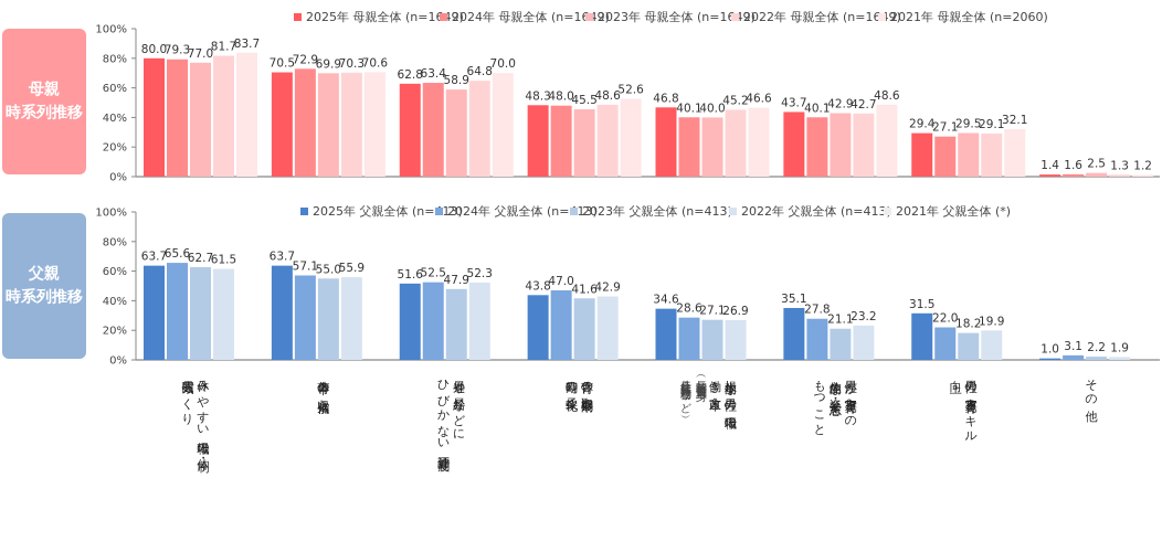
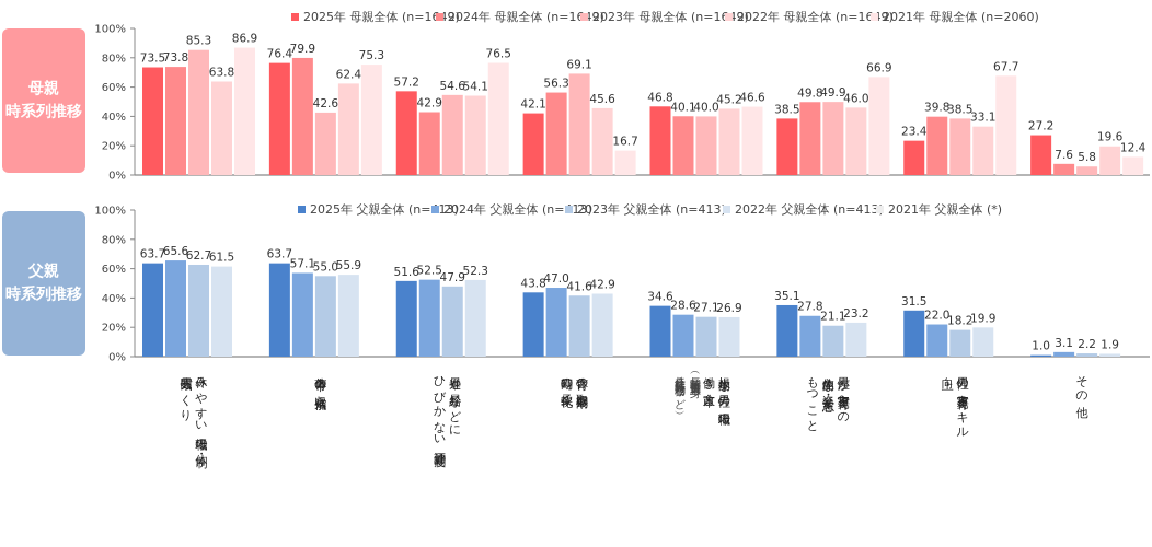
母親 時系列推移/2025年 母親全体 (n=1649)/休みやすい職場の体制・雰囲気づくり: 80.0 -> 73.5
母親 時系列推移/2024年 母親全体 (n=1649)/休みやすい職場の体制・雰囲気づくり: 79.3 -> 73.8
母親 時系列推移/2023年 母親全体 (n=1649)/休みやすい職場の体制・雰囲気づくり: 77.0 -> 85.3
母親 時系列推移/2022年 母親全体 (n=1649)/休みやすい職場の体制・雰囲気づくり: 81.7 -> 63.8
母親 時系列推移/2021年 母親全体 (n=2060)/休みやすい職場の体制・雰囲気づくり: 83.7 -> 86.9
母親 時系列推移/2025年 母親全体 (n=1649)/育休中の収入補償: 70.5 -> 76.4
母親 時系列推移/2024年 母親全体 (n=1649)/育休中の収入補償: 72.9 -> 79.9
母親 時系列推移/2023年 母親全体 (n=1649)/育休中の収入補償: 69.9 -> 42.6
母親 時系列推移/2022年 母親全体 (n=1649)/育休中の収入補償: 70.3 -> 62.4
母親 時系列推移/2021年 母親全体 (n=2060)/育休中の収入補償: 70.6 -> 75.3
母親 時系列推移/2025年 母親全体 (n=1649)/昇進や昇給などにひびかない評価制度: 62.8 -> 57.2
母親 時系列推移/2024年 母親全体 (n=1649)/昇進や昇給などにひびかない評価制度: 63.4 -> 42.9
母親 時系列推移/2023年 母親全体 (n=1649)/昇進や昇給などにひびかない評価制度: 58.9 -> 54.6
母親 時系列推移/2022年 母親全体 (n=1649)/昇進や昇給などにひびかない評価制度: 64.8 -> 54.1
母親 時系列推移/2021年 母親全体 (n=2060)/昇進や昇給などにひびかない評価制度: 70.0 -> 76.5
母親 時系列推移/2025年 母親全体 (n=1649)/育休の取得期間や時期の柔軟化: 48.3 -> 42.1
母親 時系列推移/2024年 母親全体 (n=1649)/育休の取得期間や時期の柔軟化: 48.0 -> 56.3
母親 時系列推移/2023年 母親全体 (n=1649)/育休の取得期間や時期の柔軟化: 45.5 -> 69.1
母親 時系列推移/2022年 母親全体 (n=1649)/育休の取得期間や時期の柔軟化: 48.6 -> 45.6
母親 時系列推移/2021年 母親全体 (n=2060)/育休の取得期間や時期の柔軟化: 52.6 -> 16.7
母親 時系列推移/2025年 母親全体 (n=1649)/男性が家事育児への主体的な姿勢・意志をもつこと: 43.7 -> 38.5
母親 時系列推移/2024年 母親全体 (n=1649)/男性が家事育児への主体的な姿勢・意志をもつこと: 40.1 -> 49.8
母親 時系列推移/2023年 母親全体 (n=1649)/男性が家事育児への主体的な姿勢・意志をもつこと: 42.9 -> 49.9
母親 時系列推移/2022年 母親全体 (n=1649)/男性が家事育児への主体的な姿勢・意志をもつこと: 42.7 -> 46.0
母親 時系列推移/2021年 母親全体 (n=2060)/男性が家事育児への主体的な姿勢・意志をもつこと: 48.6 -> 66.9
母親 時系列推移/2025年 母親全体 (n=1649)/男性の家事育児スキル向上: 29.4 -> 23.4
母親 時系列推移/2024年 母親全体 (n=1649)/男性の家事育児スキル向上: 27.1 -> 39.8
母親 時系列推移/2023年 母親全体 (n=1649)/男性の家事育児スキル向上: 29.5 -> 38.5
母親 時系列推移/2022年 母親全体 (n=1649)/男性の家事育児スキル向上: 29.1 -> 33.1
母親 時系列推移/2021年 母親全体 (n=2060)/男性の家事育児スキル向上: 32.1 -> 67.7
母親 時系列推移/2025年 母親全体 (n=1649)/その他: 1.4 -> 27.2
母親 時系列推移/2024年 母親全体 (n=1649)/その他: 1.6 -> 7.6
母親 時系列推移/2023年 母親全体 (n=1649)/その他: 2.5 -> 5.8
母親 時系列推移/2022年 母親全体 (n=1649)/その他: 1.3 -> 19.6
母親 時系列推移/2021年 母親全体 (n=2060)/その他: 1.2 -> 12.4
